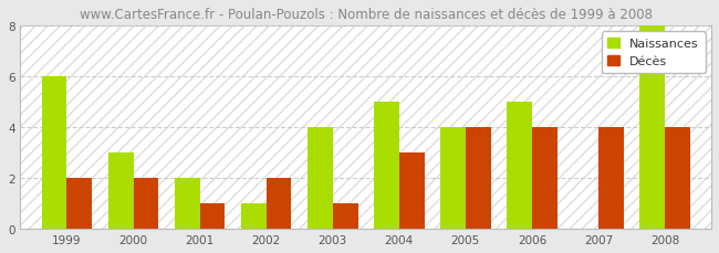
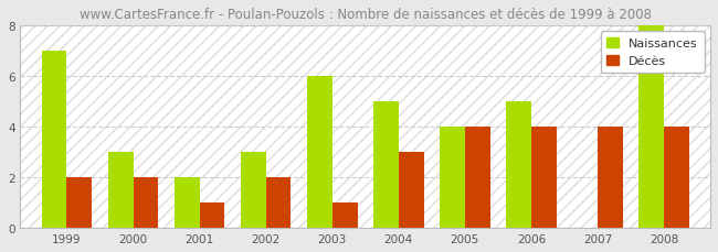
Naissances/1999: 6 -> 7
Naissances/2002: 1 -> 3
Naissances/2003: 4 -> 6
